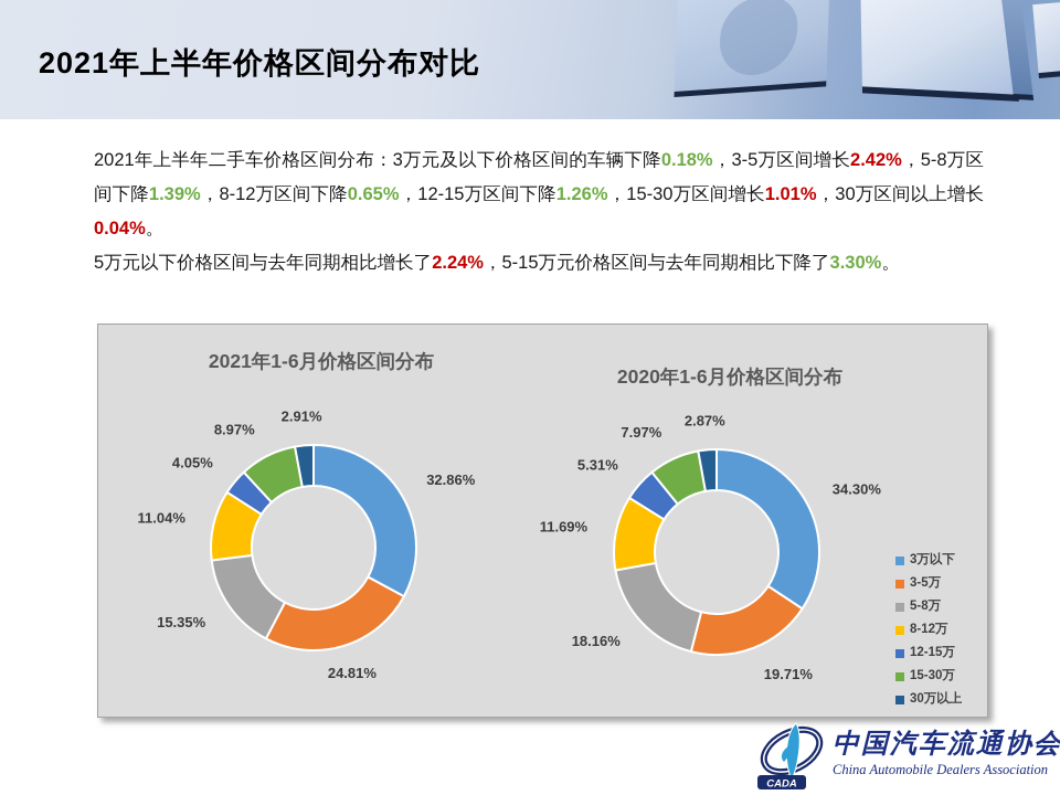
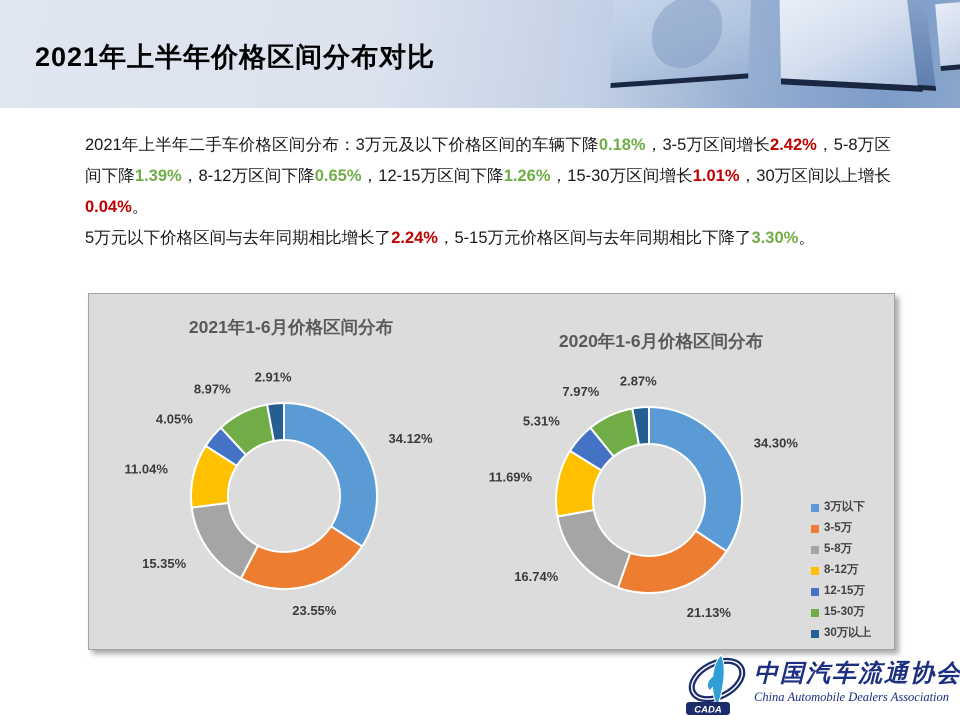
2021年1-6月价格区间分布/3万以下: 32.86% -> 34.12%
2021年1-6月价格区间分布/3-5万: 24.81% -> 23.55%
2020年1-6月价格区间分布/3-5万: 19.71% -> 21.13%
2020年1-6月价格区间分布/5-8万: 18.16% -> 16.74%
